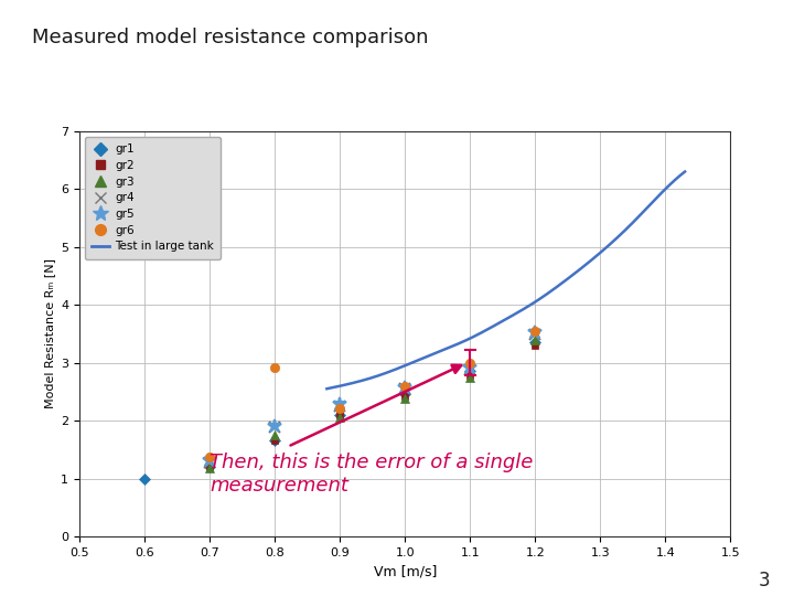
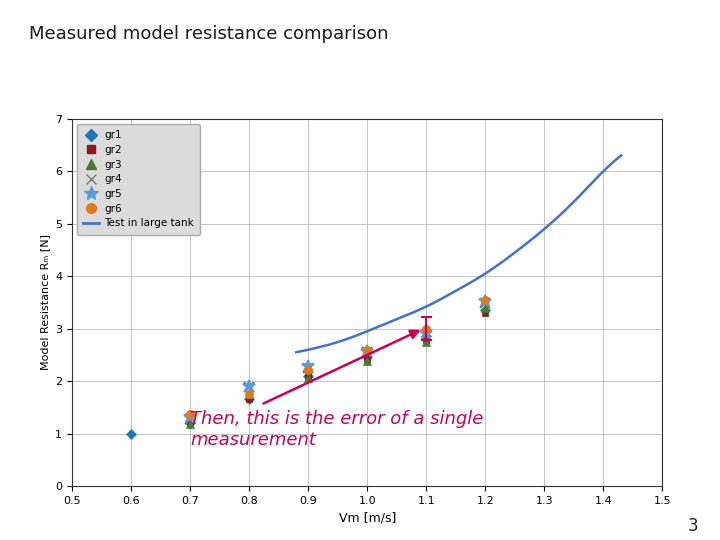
gr6/0.8: 2.92 -> 1.75
